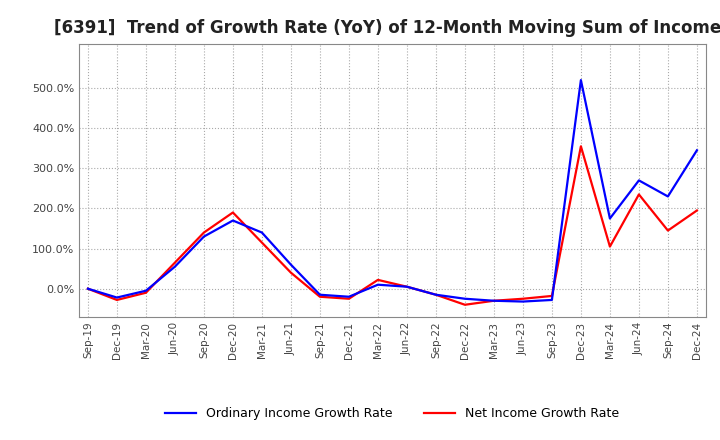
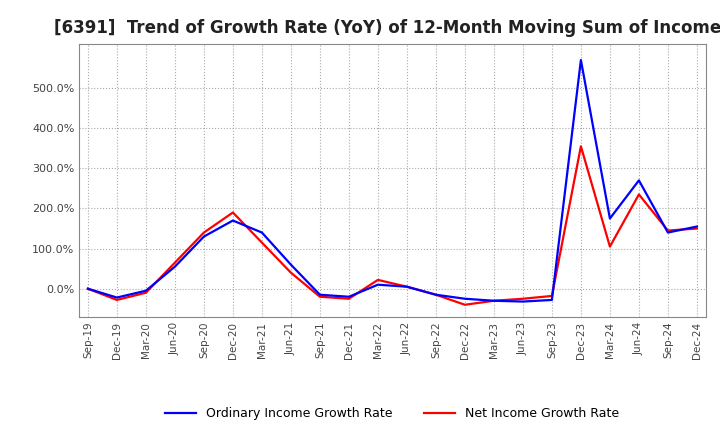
Ordinary Income Growth Rate/Dec-23: 520% -> 570%
Ordinary Income Growth Rate/Sep-24: 230% -> 140%
Ordinary Income Growth Rate/Dec-24: 345% -> 155%
Net Income Growth Rate/Dec-24: 195% -> 150%
